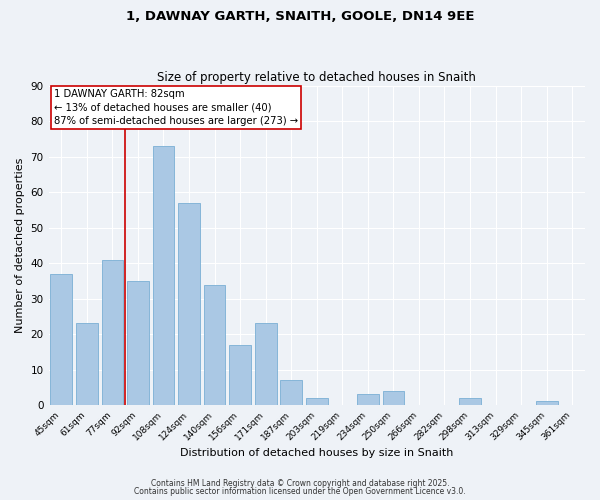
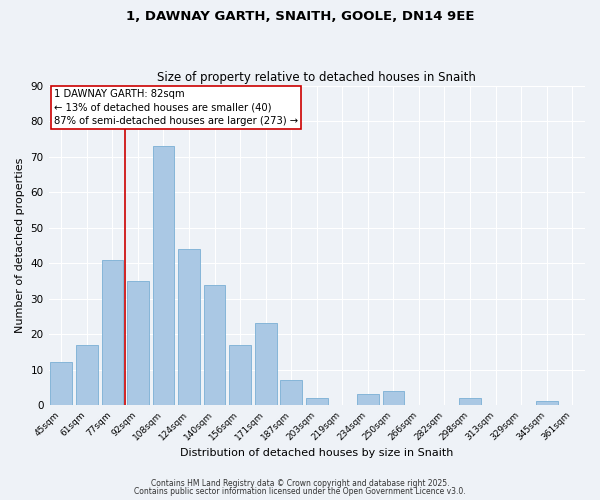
45sqm: 37 -> 12
61sqm: 23 -> 17
124sqm: 57 -> 44
